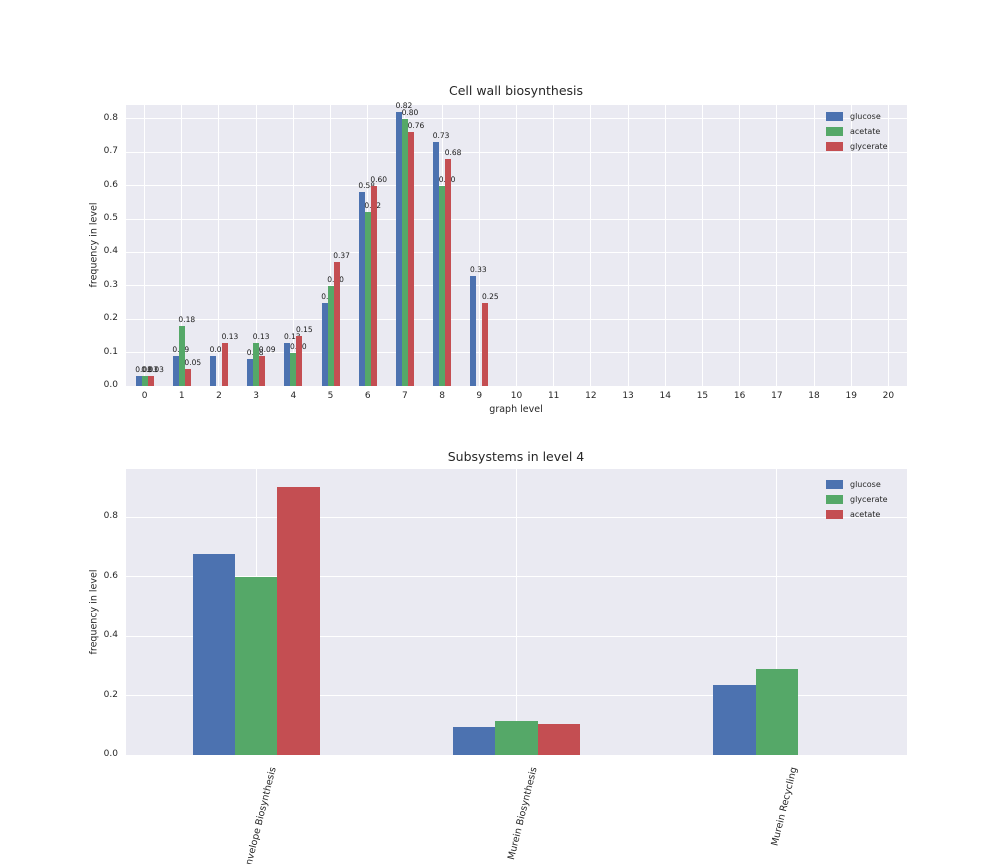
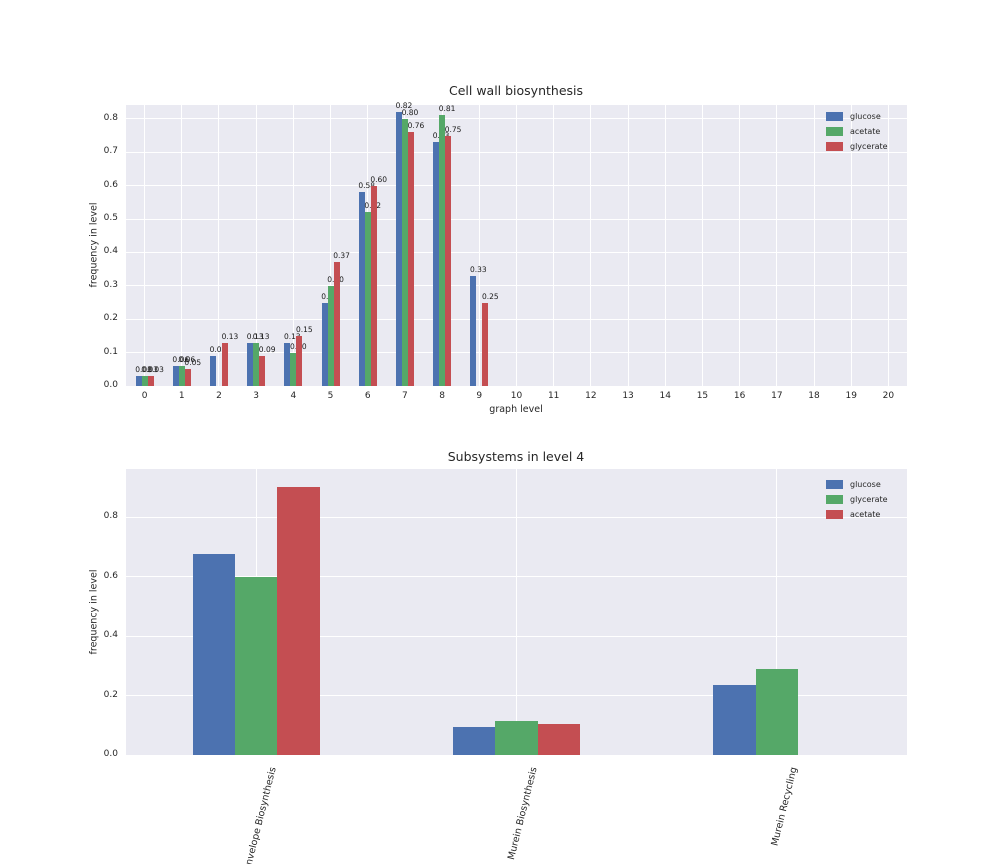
Cell wall biosynthesis/glucose/1: 0.09 -> 0.06
Cell wall biosynthesis/acetate/1: 0.18 -> 0.06
Cell wall biosynthesis/glucose/3: 0.08 -> 0.13
Cell wall biosynthesis/acetate/8: 0.60 -> 0.81
Cell wall biosynthesis/glycerate/8: 0.68 -> 0.75
